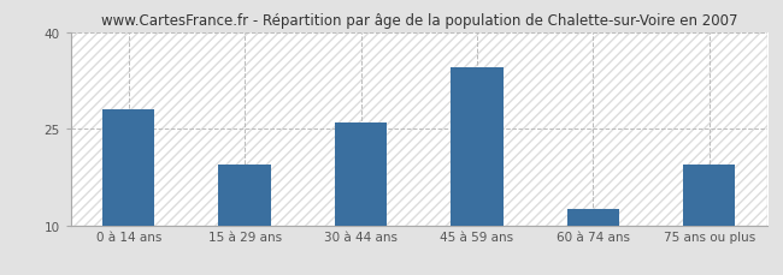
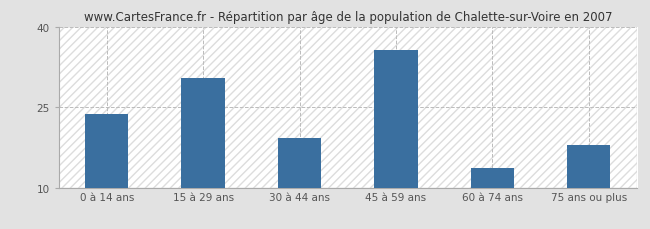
0 à 14 ans: 28.0 -> 23.8
15 à 29 ans: 19.5 -> 30.4
30 à 44 ans: 26.0 -> 19.2
45 à 59 ans: 34.5 -> 35.6
60 à 74 ans: 12.5 -> 13.6
75 ans ou plus: 19.5 -> 18.0
